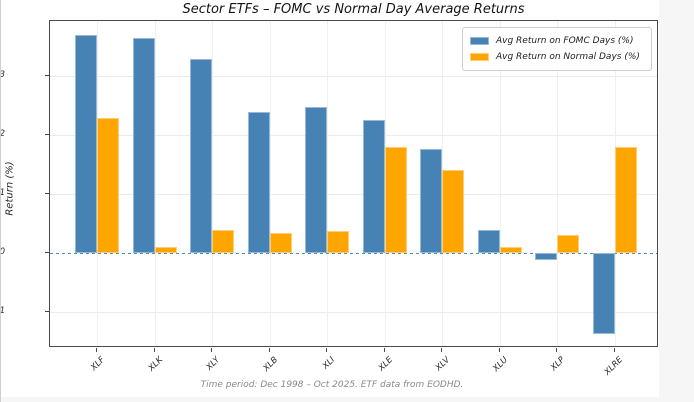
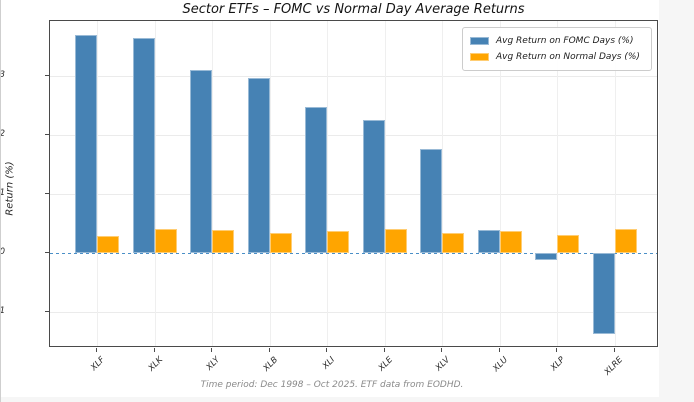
Avg Return on Normal Days (%)/XLF: 0.23 -> 0.03
Avg Return on Normal Days (%)/XLK: 0.01 -> 0.04
Avg Return on FOMC Days (%)/XLY: 0.33 -> 0.31
Avg Return on FOMC Days (%)/XLB: 0.24 -> 0.30
Avg Return on Normal Days (%)/XLE: 0.18 -> 0.04
Avg Return on Normal Days (%)/XLV: 0.14 -> 0.03
Avg Return on Normal Days (%)/XLU: 0.01 -> 0.04
Avg Return on Normal Days (%)/XLRE: 0.18 -> 0.04
